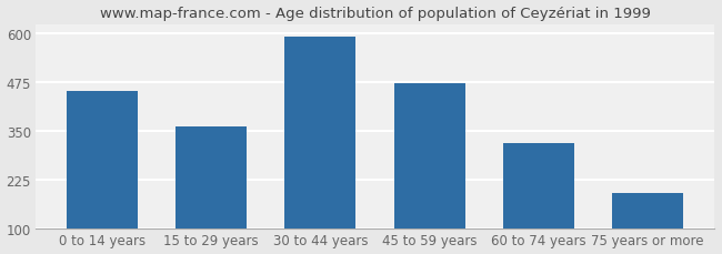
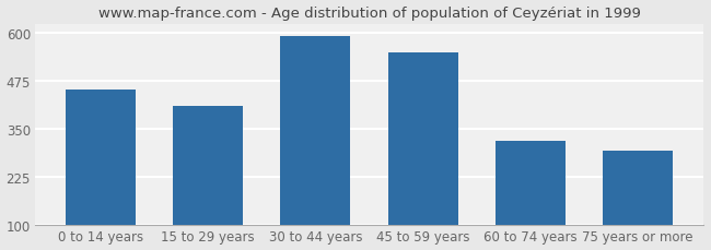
15 to 29 years: 362 -> 410
45 to 59 years: 474 -> 550
75 years or more: 192 -> 295
